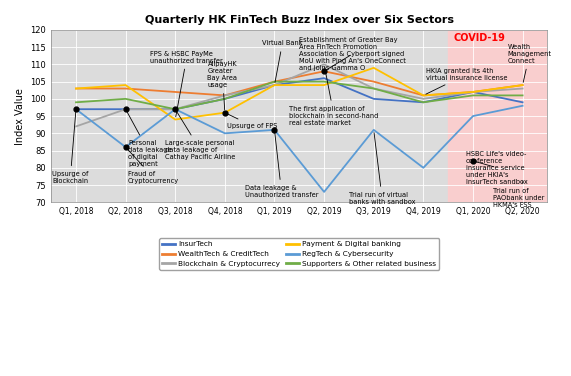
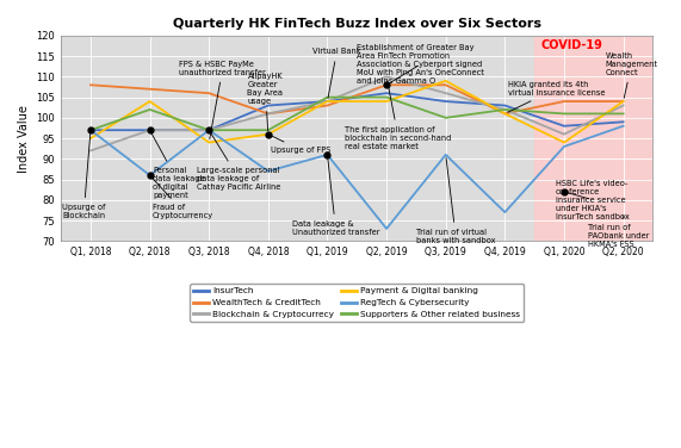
WealthTech & CreditTech/Q1, 2018: 103 -> 108
Payment & Digital banking/Q1, 2018: 103 -> 95
Supporters & Other related business/Q1, 2018: 99 -> 97
WealthTech & CreditTech/Q2, 2018: 103 -> 107
Supporters & Other related business/Q2, 2018: 100 -> 102
WealthTech & CreditTech/Q3, 2018: 102 -> 106
InsurTech/Q4, 2018: 100 -> 103
RegTech & Cybersecurity/Q4, 2018: 90 -> 87
Supporters & Other related business/Q4, 2018: 100 -> 97
WealthTech & CreditTech/Q1, 2019: 105 -> 103
InsurTech/Q3, 2019: 100 -> 104
WealthTech & CreditTech/Q3, 2019: 105 -> 108
Blockchain & Cryptocurrecy/Q3, 2019: 103 -> 106
Supporters & Other related business/Q3, 2019: 103 -> 100
InsurTech/Q4, 2019: 99 -> 103
Blockchain & Cryptocurrecy/Q4, 2019: 100 -> 102
RegTech & Cybersecurity/Q4, 2019: 80 -> 77
Supporters & Other related business/Q4, 2019: 99 -> 102
InsurTech/Q1, 2020: 102 -> 98
WealthTech & CreditTech/Q1, 2020: 102 -> 104
Blockchain & Cryptocurrecy/Q1, 2020: 102 -> 96
Payment & Digital banking/Q1, 2020: 102 -> 94
RegTech & Cybersecurity/Q1, 2020: 95 -> 93
